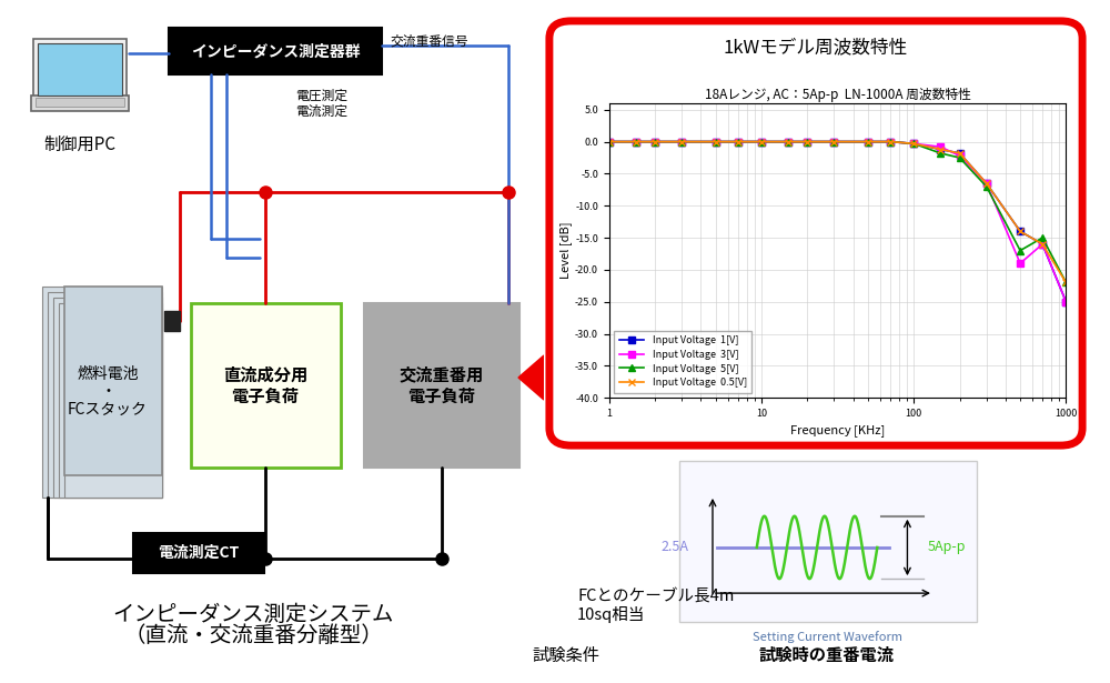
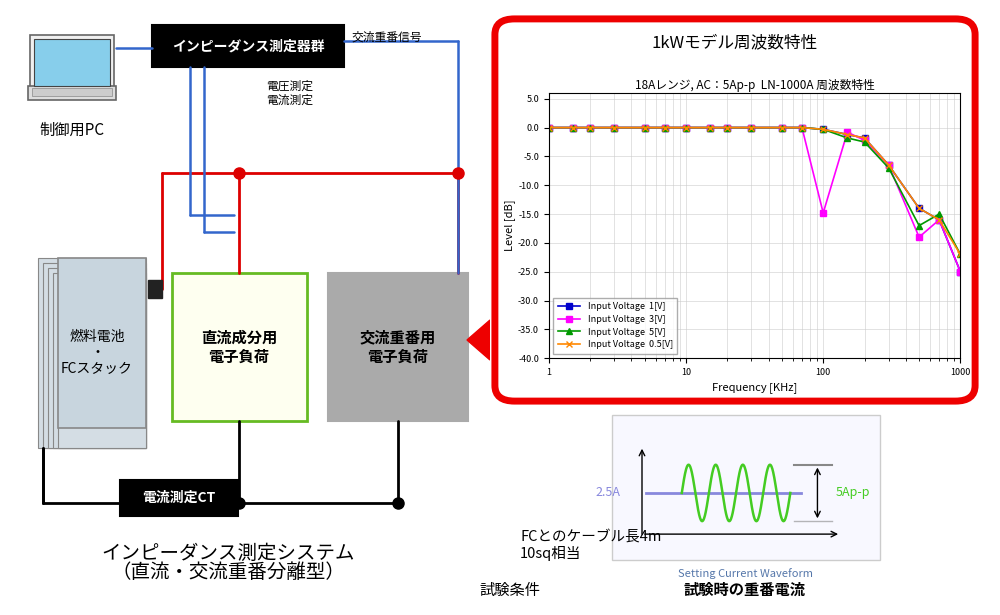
18Aレンジ, AC：5Ap-p LN-1000A 周波数特性/Input Voltage 3[V]/100: -0.3 -> -14.8
